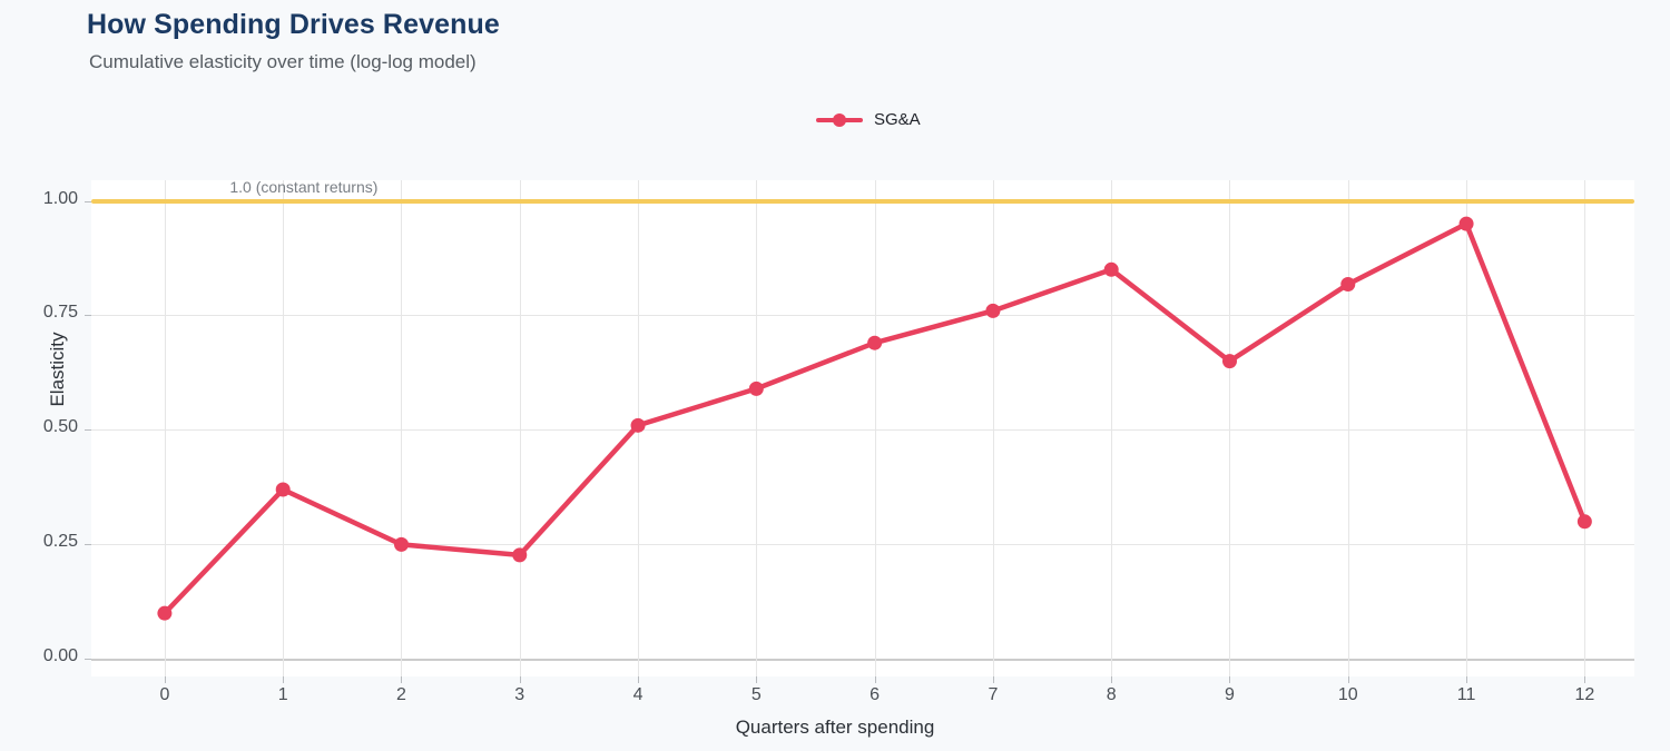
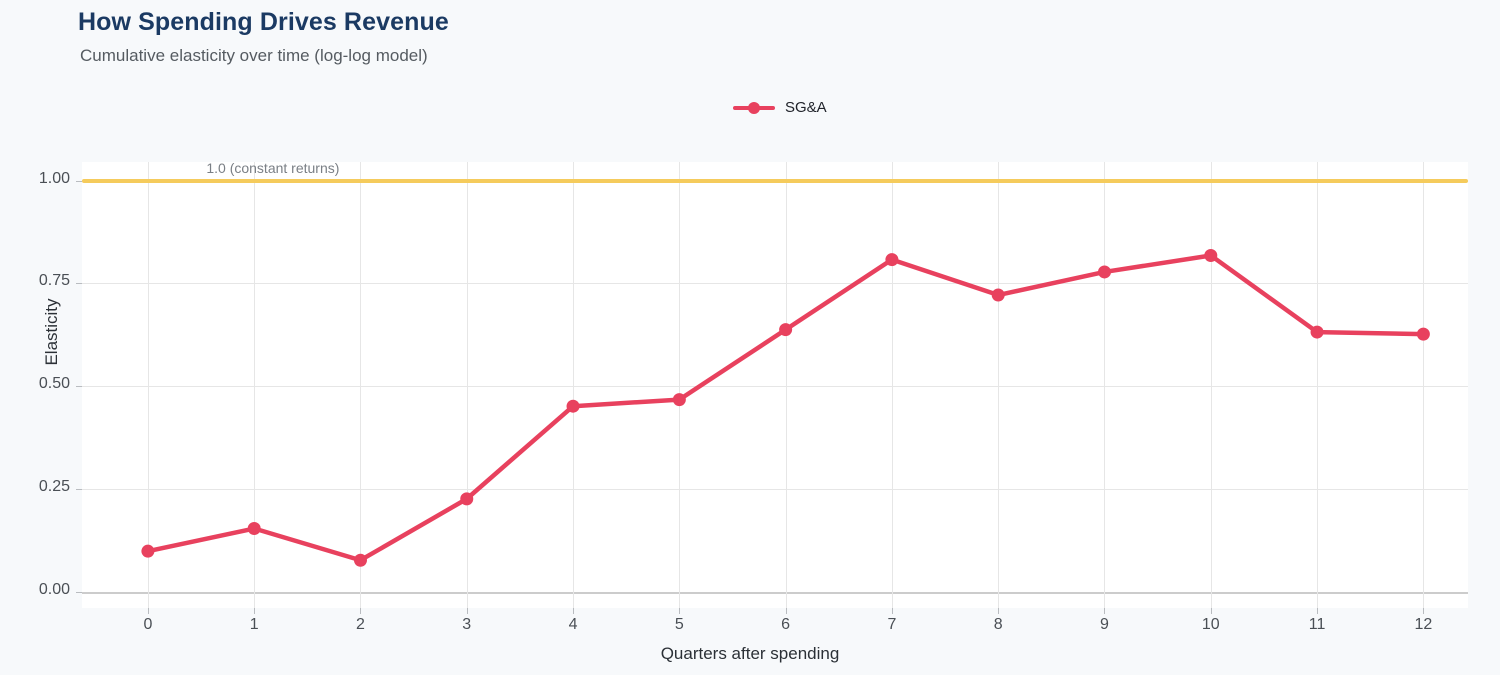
1: 0.37 -> 0.15
2: 0.25 -> 0.08
4: 0.51 -> 0.45
5: 0.59 -> 0.47
6: 0.69 -> 0.64
7: 0.76 -> 0.81
8: 0.85 -> 0.72
9: 0.65 -> 0.78
11: 0.95 -> 0.63
12: 0.30 -> 0.63
